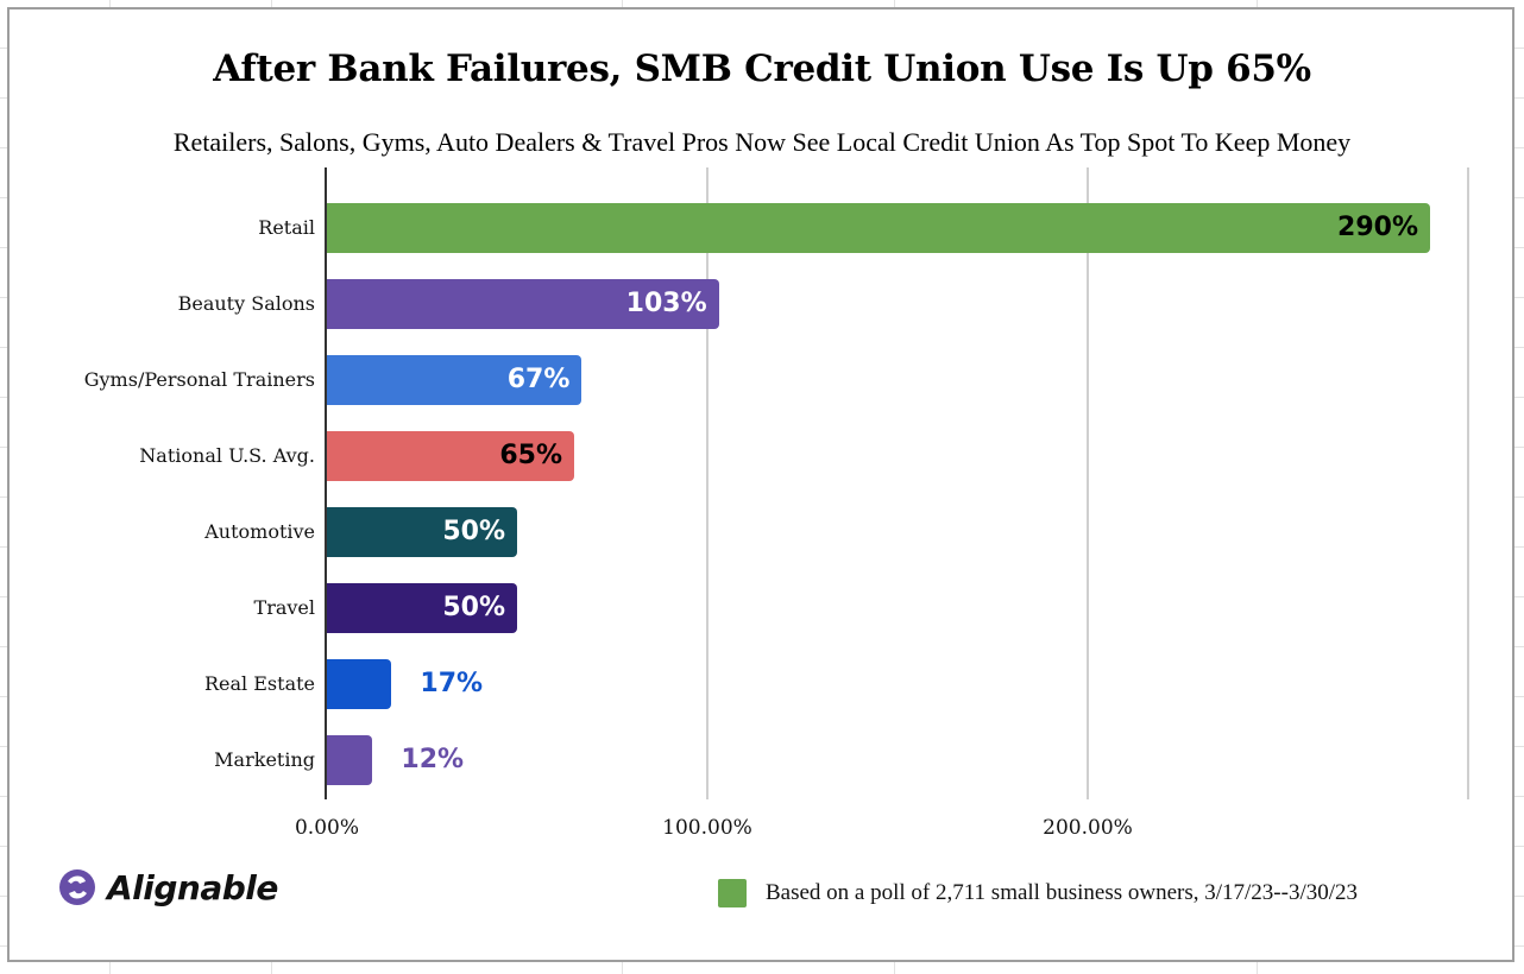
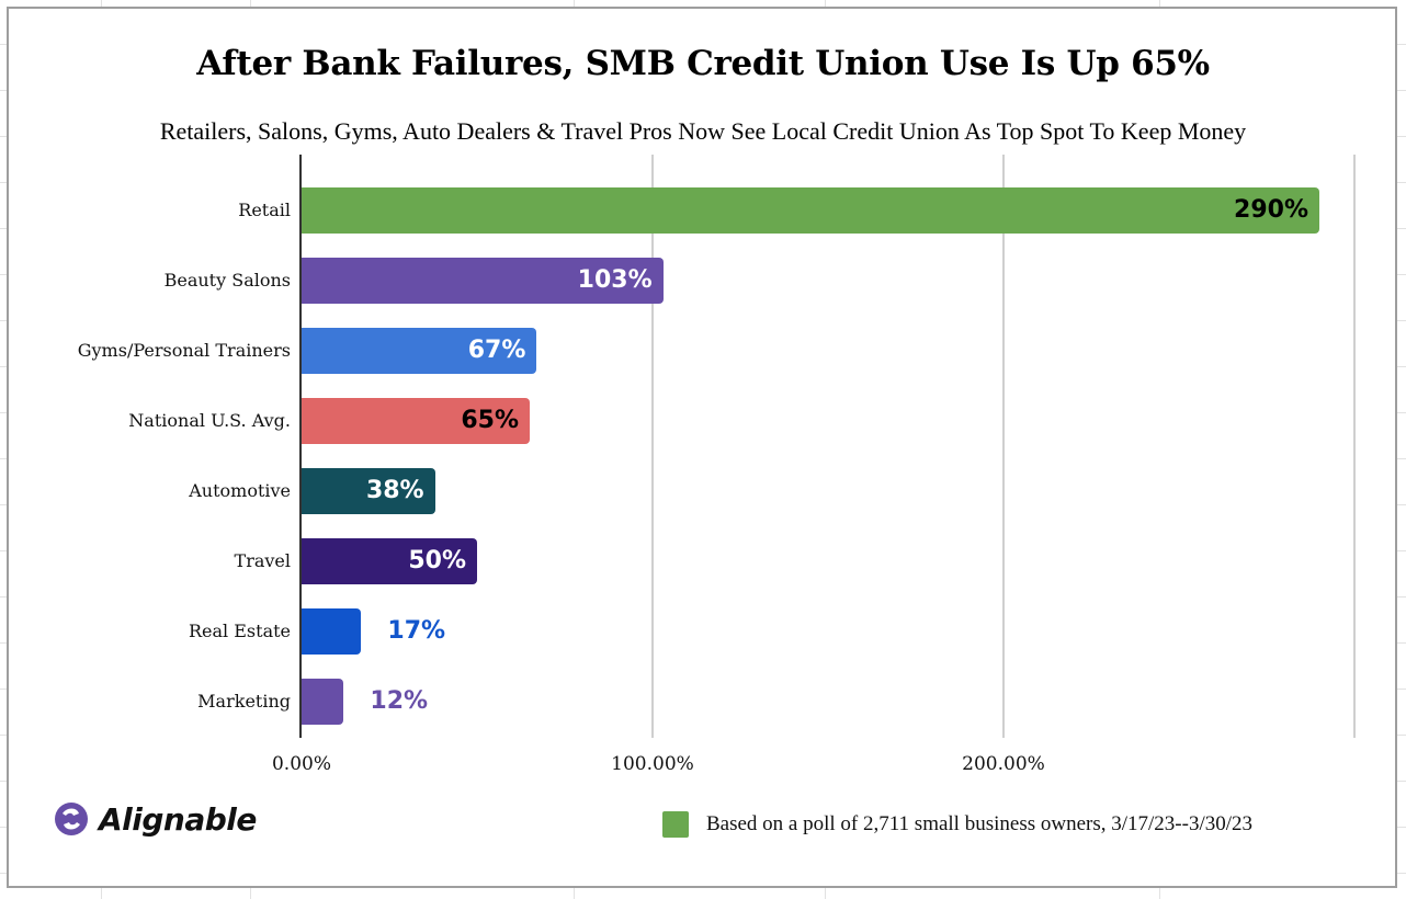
Automotive: 50% -> 38%
